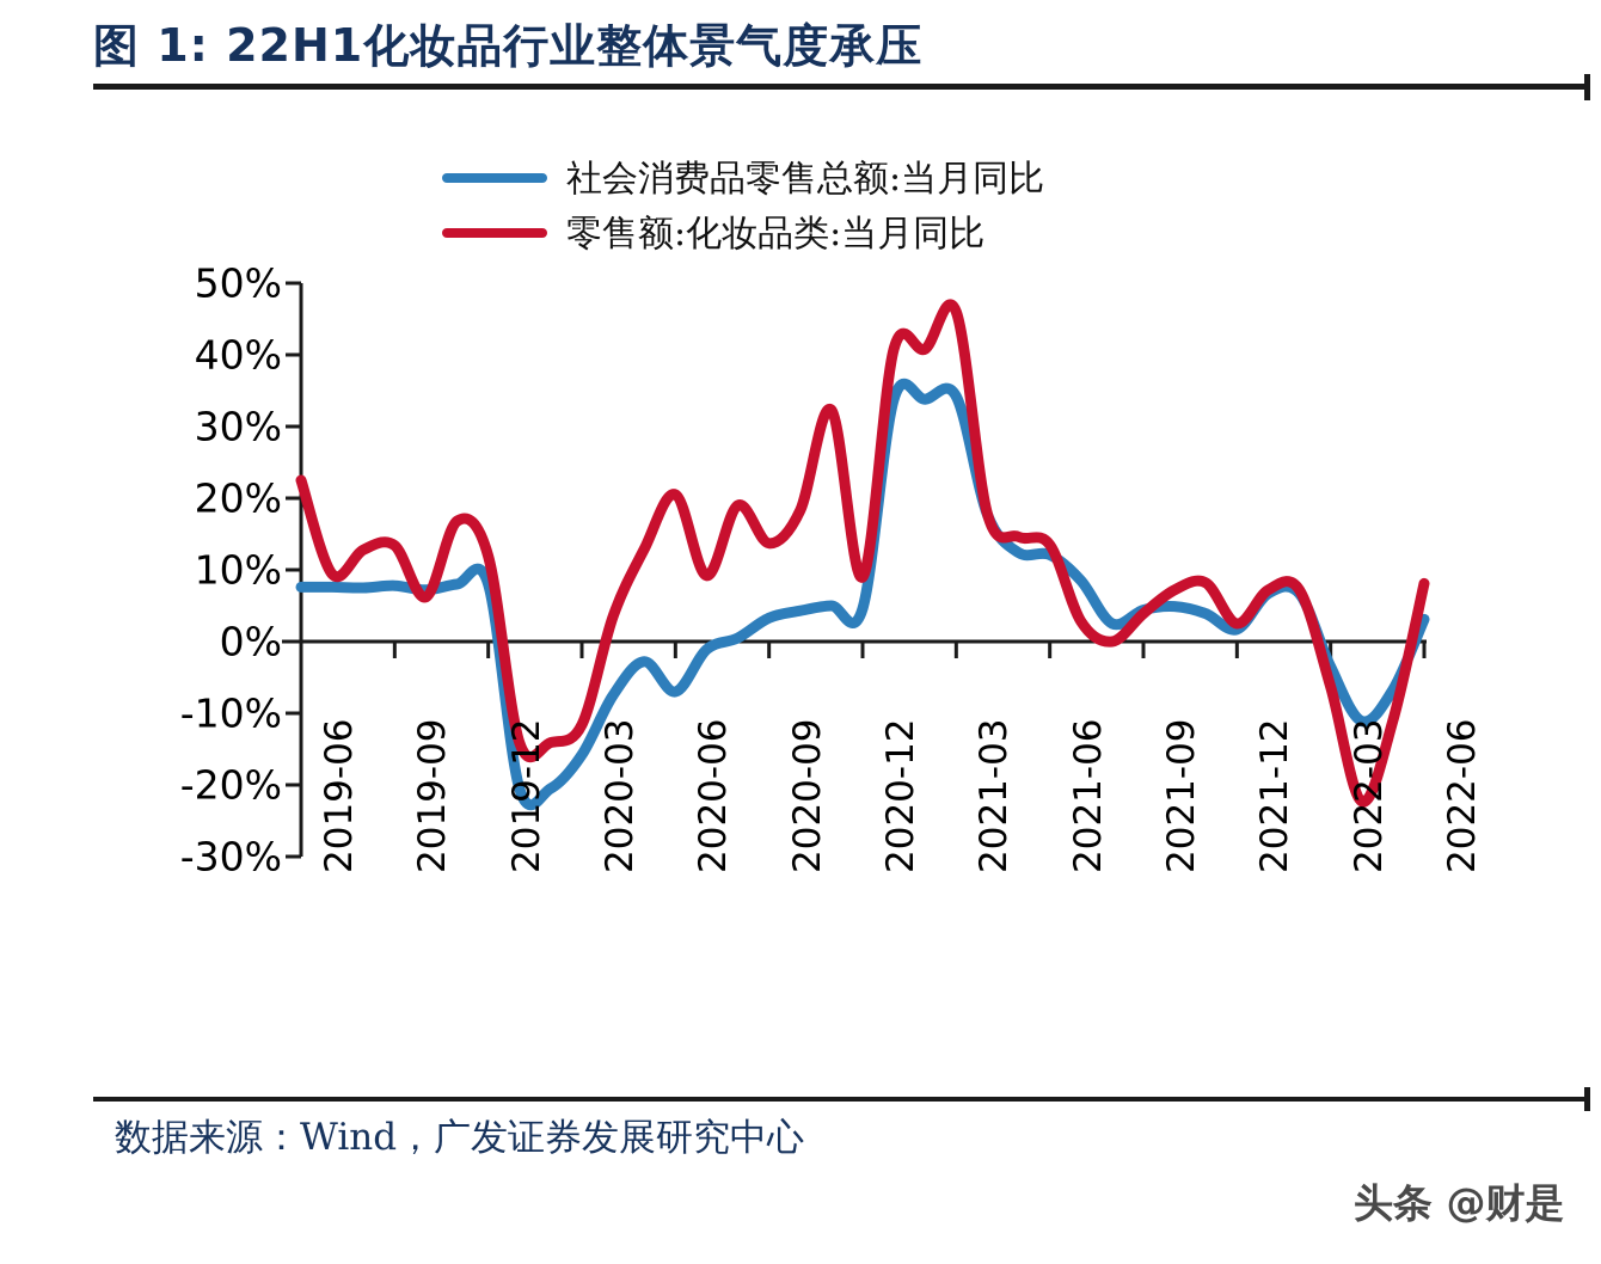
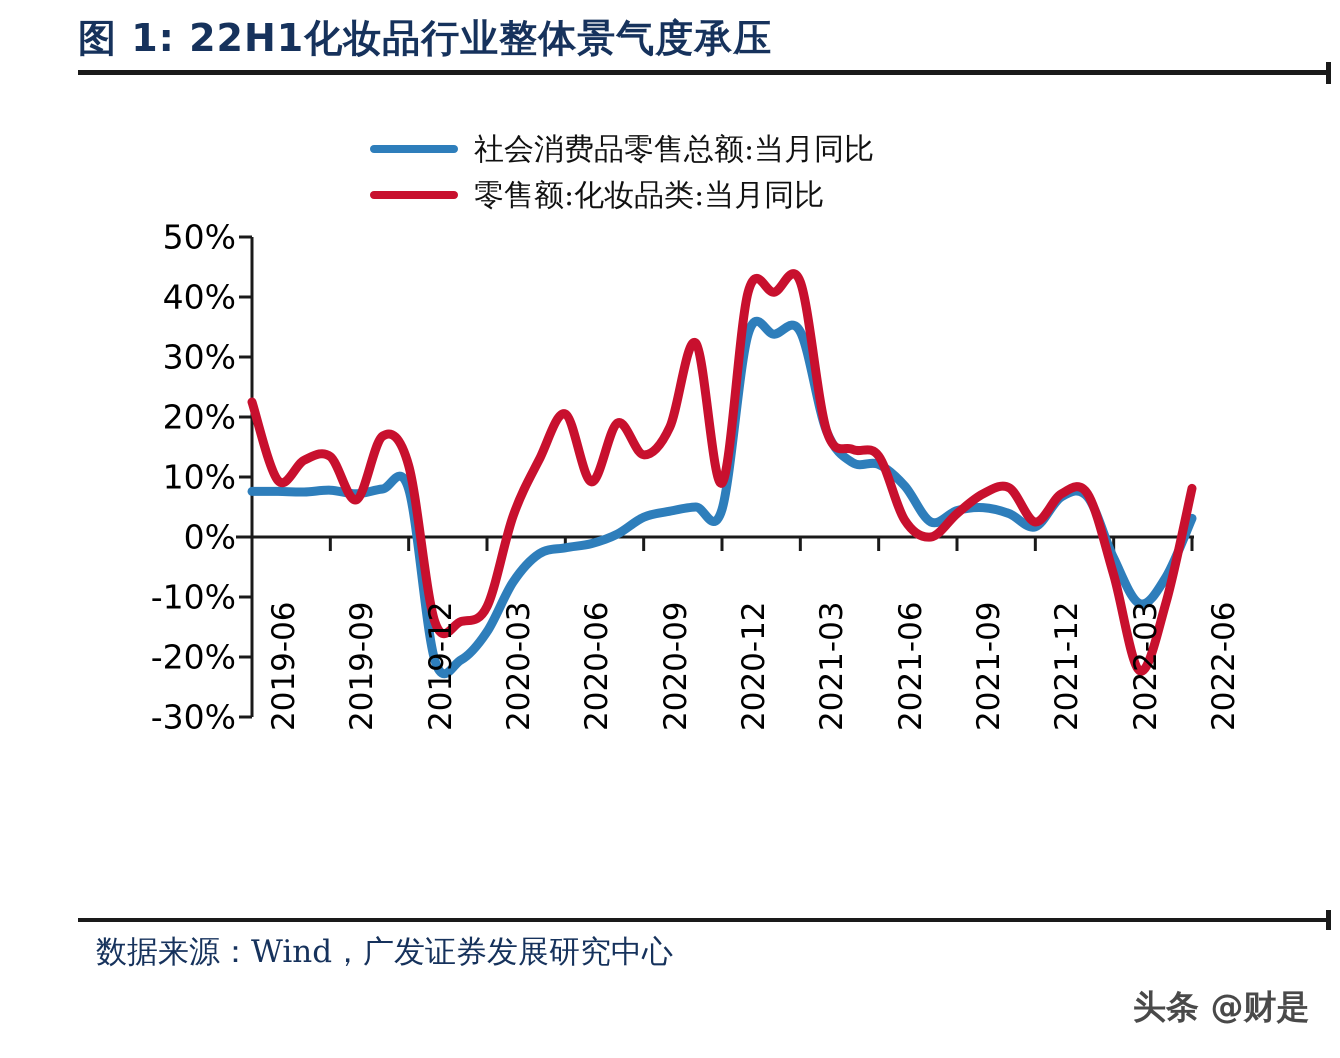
社会消费品零售总额:当月同比/2020-06: -7% -> -2%
零售额:化妆品类:当月同比/2021-03: 46% -> 42%
